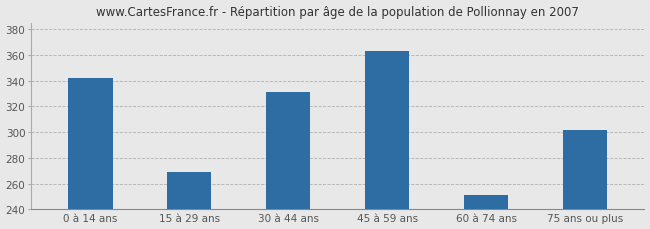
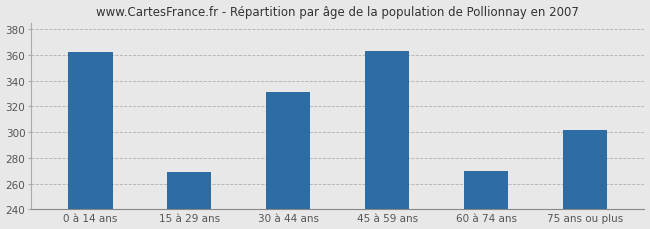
0 à 14 ans: 342 -> 362
60 à 74 ans: 251 -> 270
